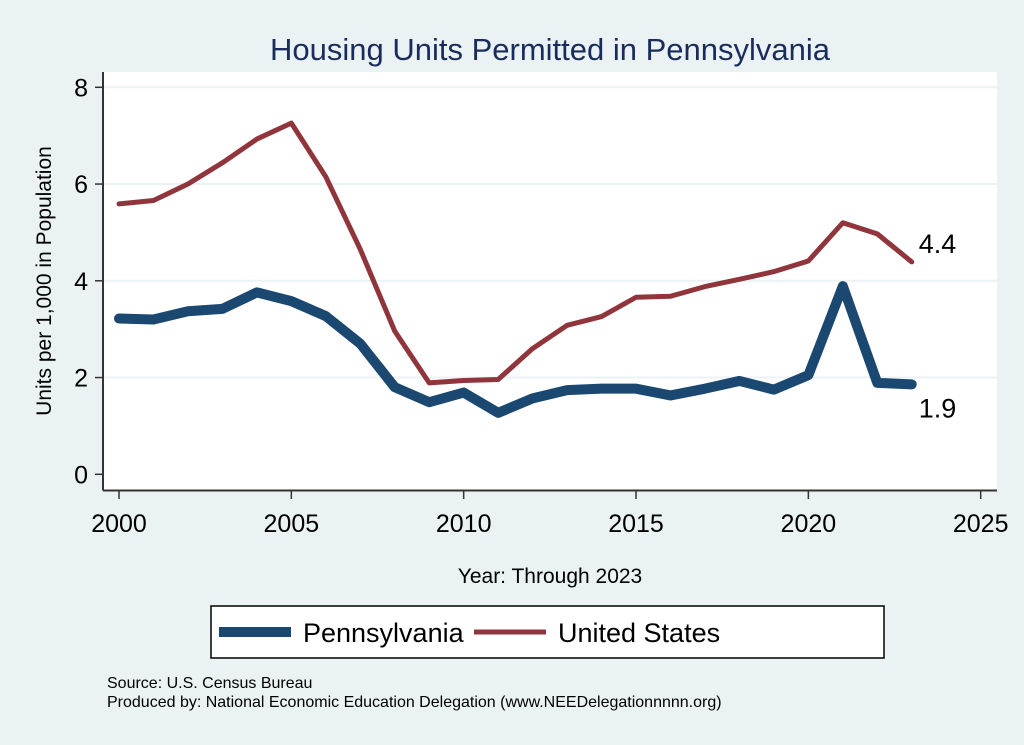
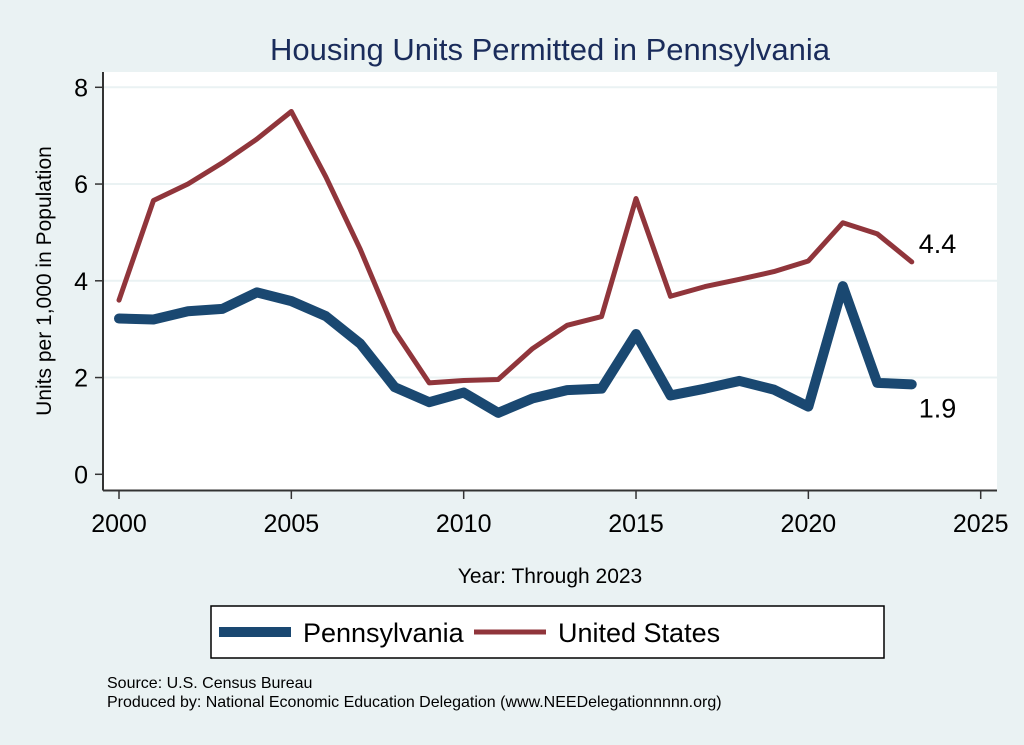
United States/2000: 5.6 -> 3.6
United States/2005: 7.3 -> 7.5
Pennsylvania/2015: 1.8 -> 2.9
United States/2015: 3.7 -> 5.7
Pennsylvania/2020: 2.0 -> 1.4
